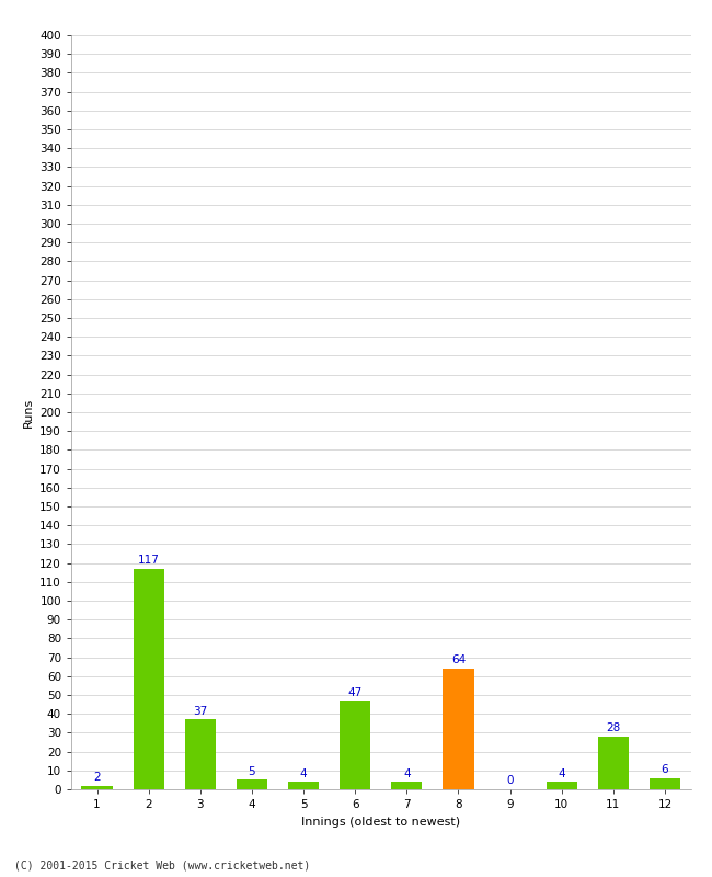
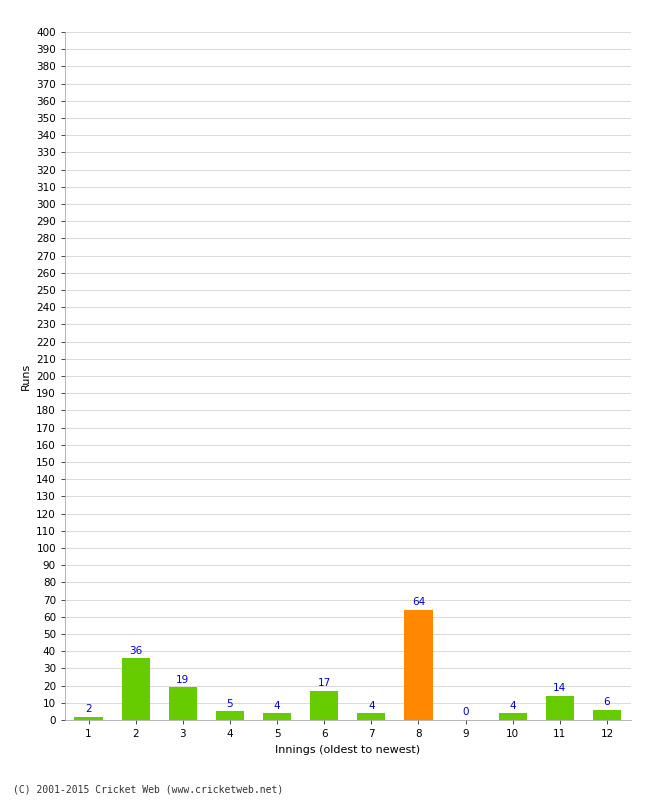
2: 117 -> 36
3: 37 -> 19
6: 47 -> 17
11: 28 -> 14
